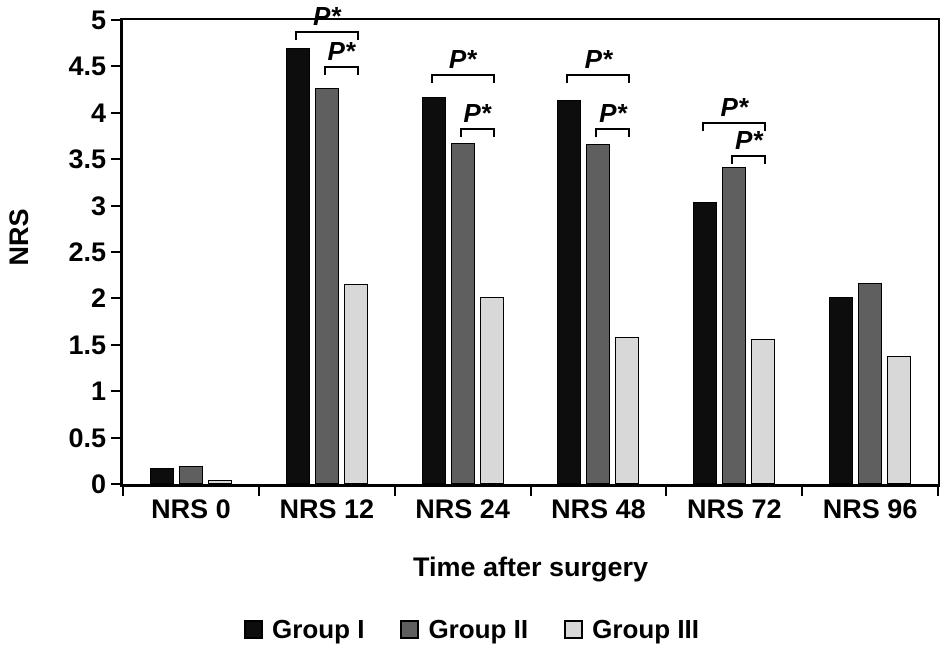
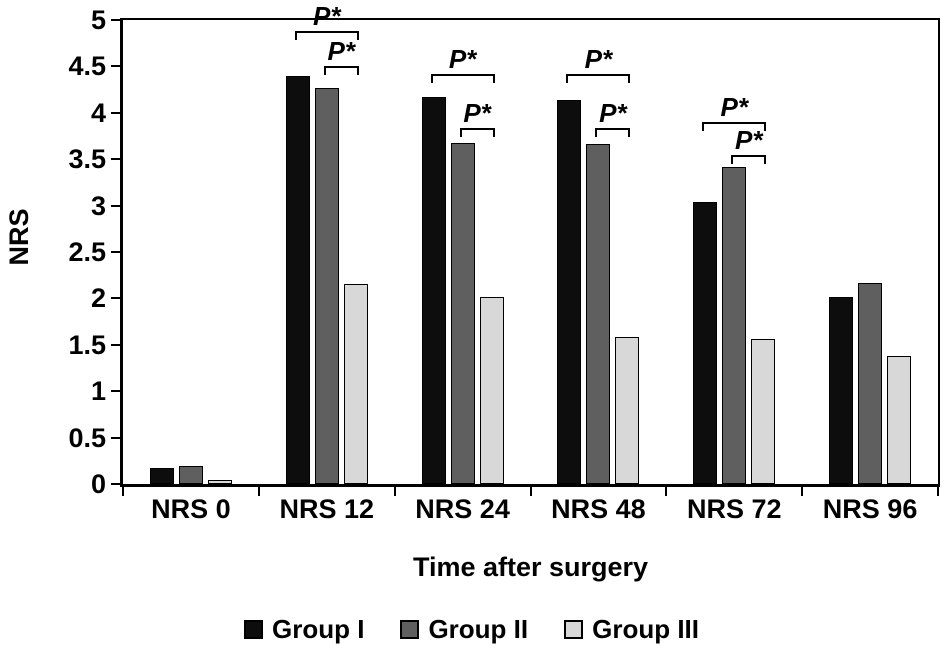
Group I/NRS 12: 4.7 -> 4.4
